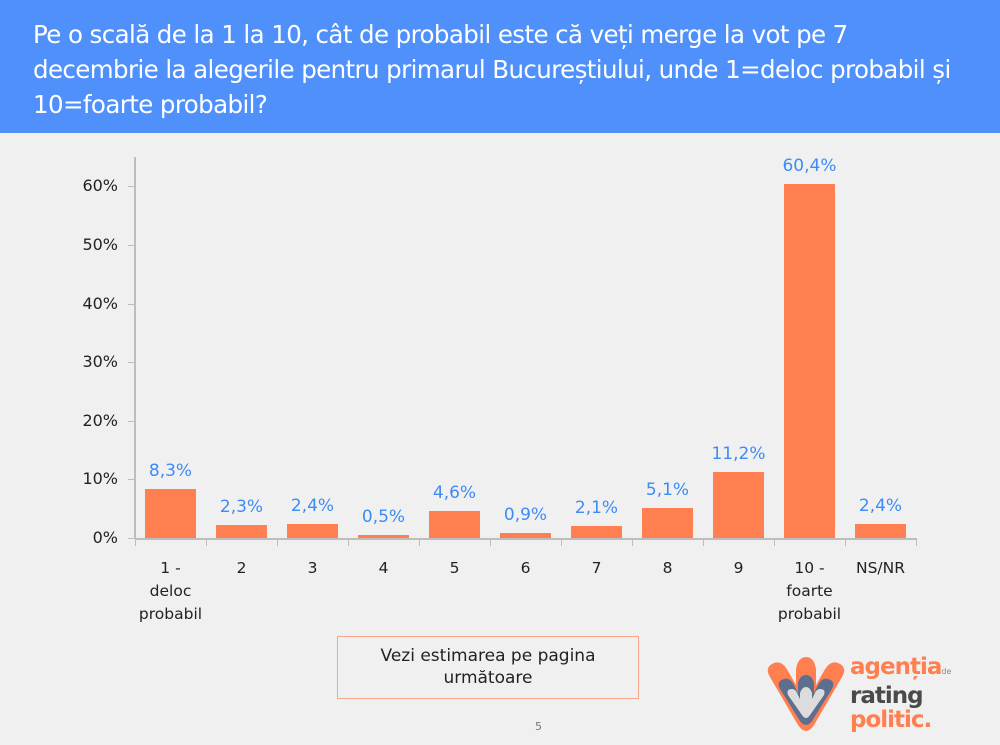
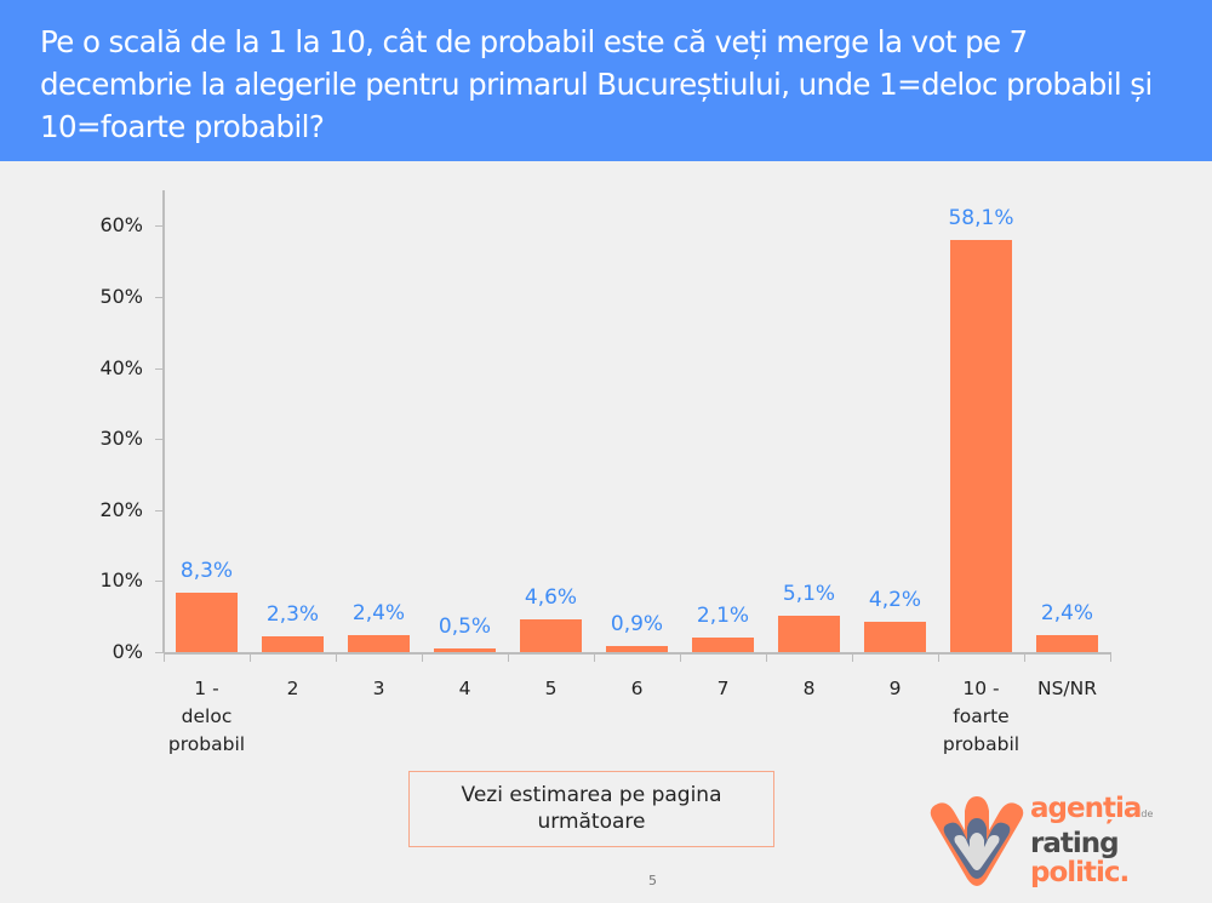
9: 11,2% -> 4,2%
10 - foarte probabil: 60,4% -> 58,1%
